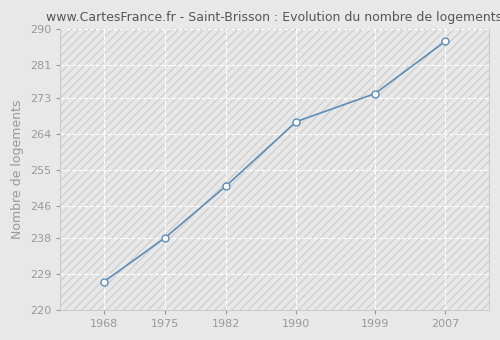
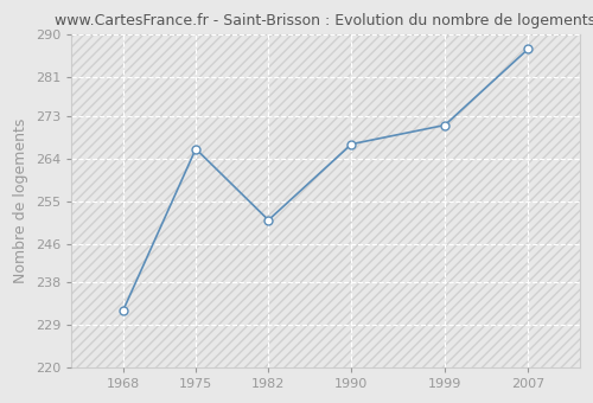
1968: 227 -> 232
1975: 238 -> 266
1999: 274 -> 271
